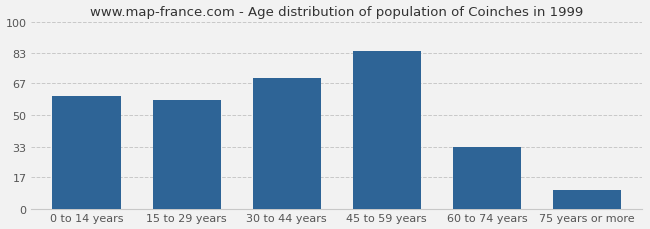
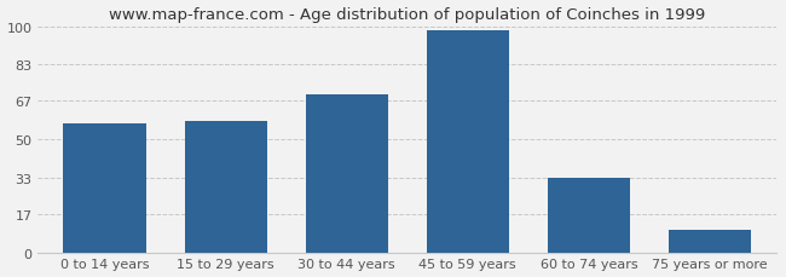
0 to 14 years: 60 -> 57
45 to 59 years: 84 -> 98
